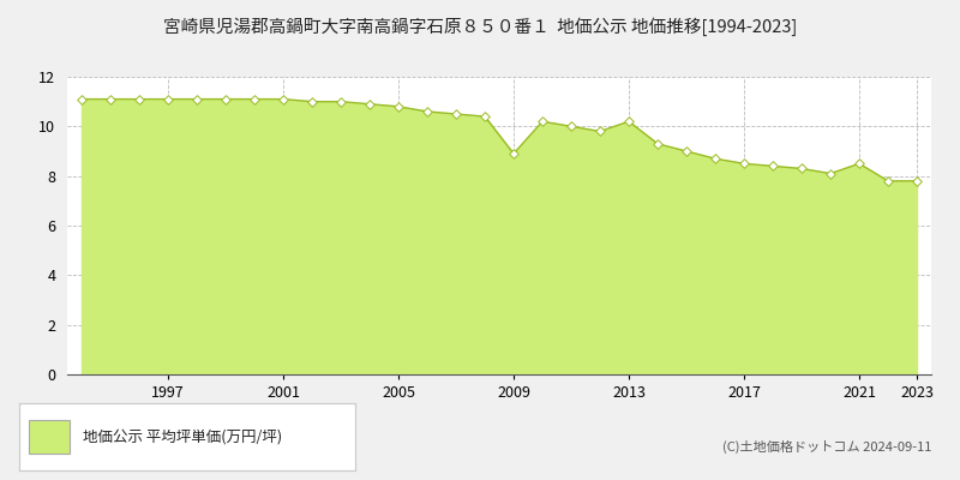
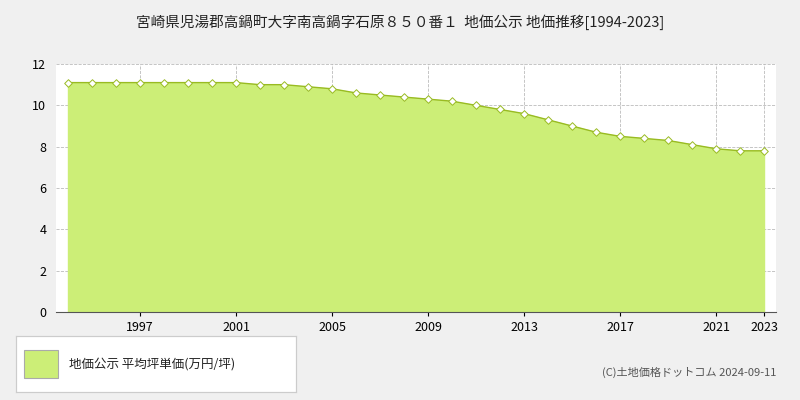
2009: 8.9 -> 10.3
2013: 10.2 -> 9.6
2021: 8.5 -> 7.9
